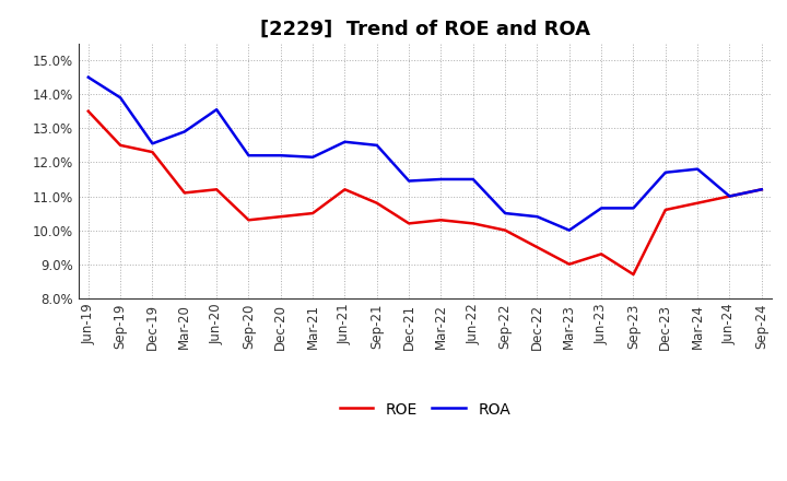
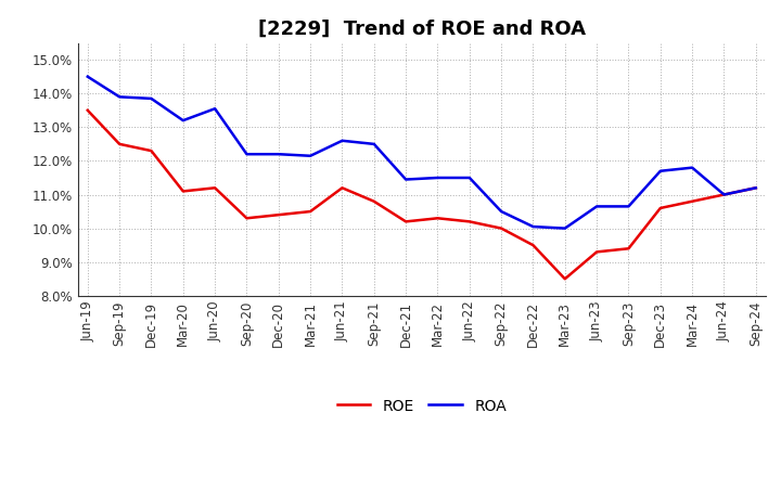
ROA/Dec-19: 12.55% -> 13.85%
ROA/Mar-20: 12.90% -> 13.20%
ROA/Dec-22: 10.40% -> 10.05%
ROE/Mar-23: 9.0% -> 8.5%
ROE/Sep-23: 8.7% -> 9.4%
